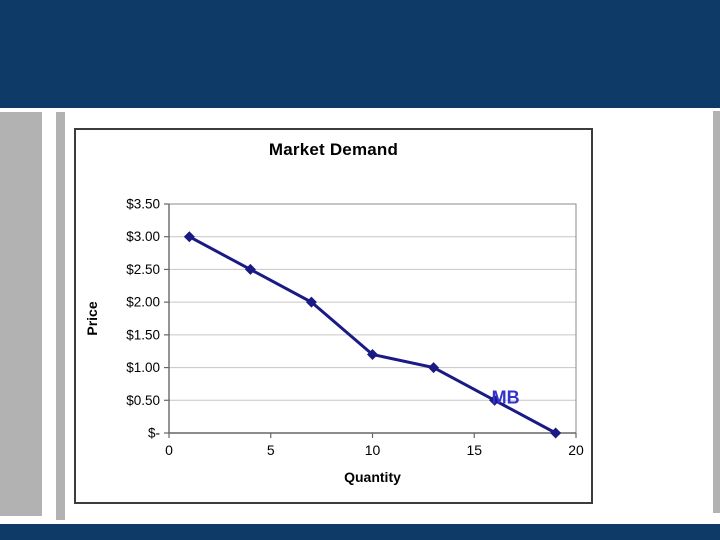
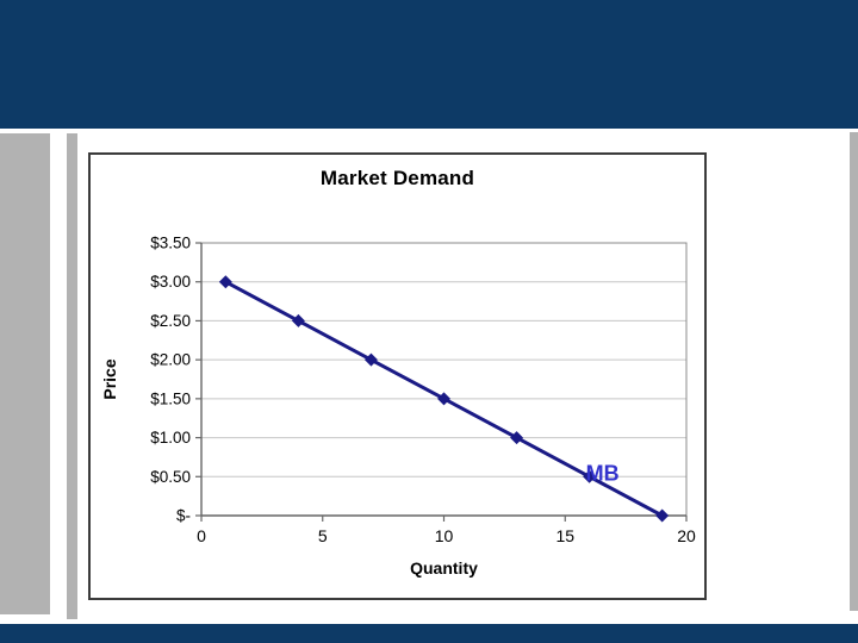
10: $1.2 -> $1.5
